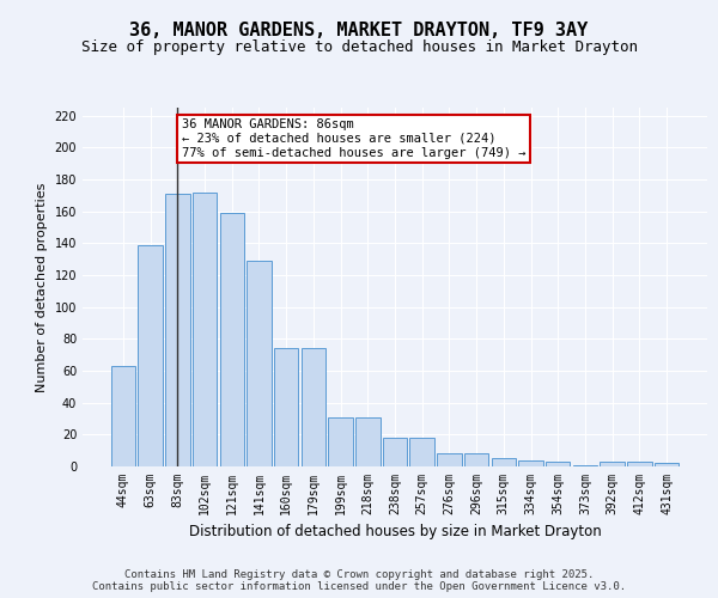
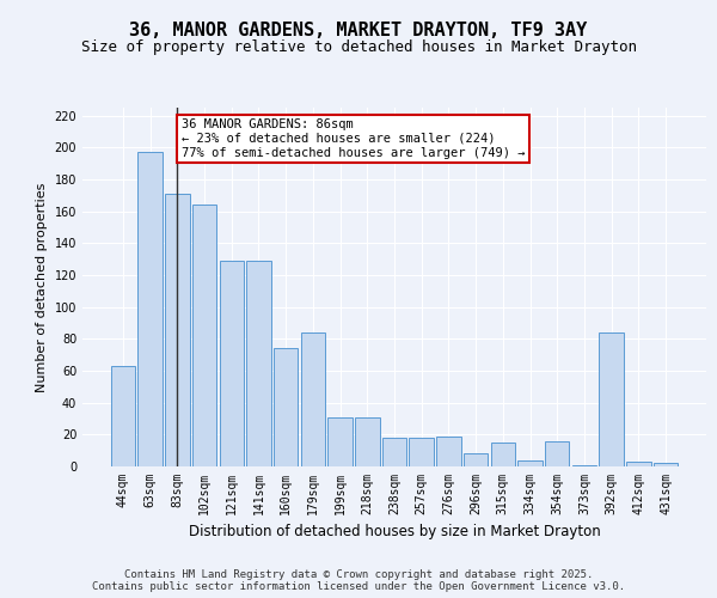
63sqm: 139 -> 197
102sqm: 172 -> 164
121sqm: 159 -> 129
179sqm: 74 -> 84
276sqm: 8 -> 19
315sqm: 5 -> 15
354sqm: 3 -> 16
392sqm: 3 -> 84
